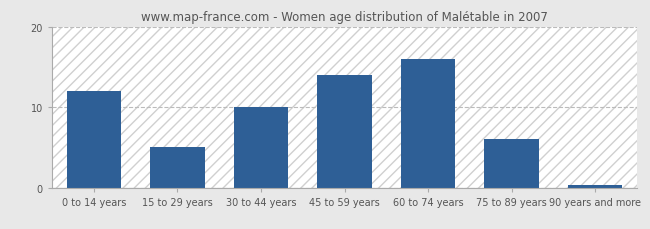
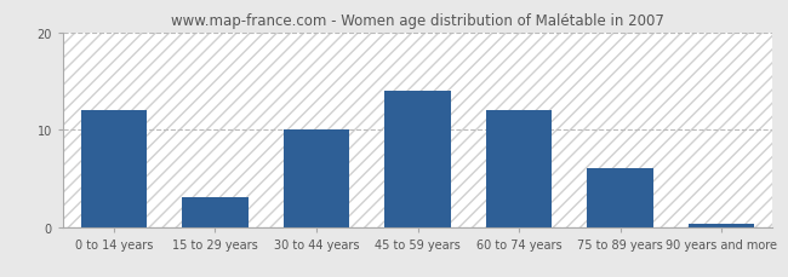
15 to 29 years: 5.0 -> 3.0
60 to 74 years: 16.0 -> 12.0
